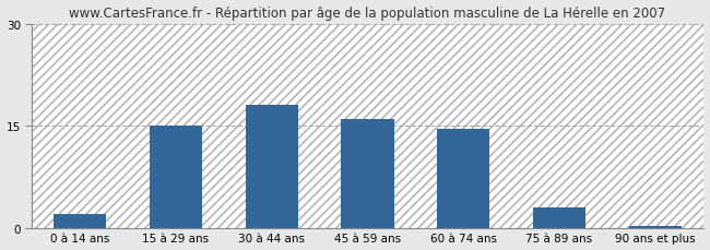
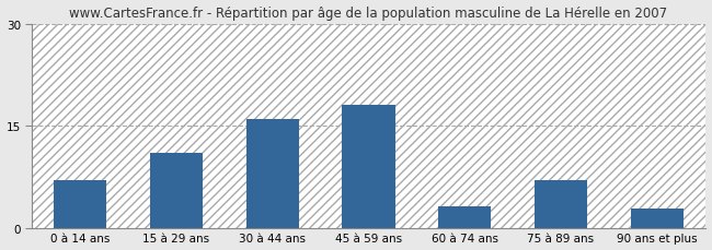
0 à 14 ans: 2.0 -> 7.0
15 à 29 ans: 15.0 -> 11.0
30 à 44 ans: 18.0 -> 16.0
45 à 59 ans: 16.0 -> 18.0
60 à 74 ans: 14.5 -> 3.2
75 à 89 ans: 3.0 -> 7.0
90 ans et plus: 0.3 -> 2.8
